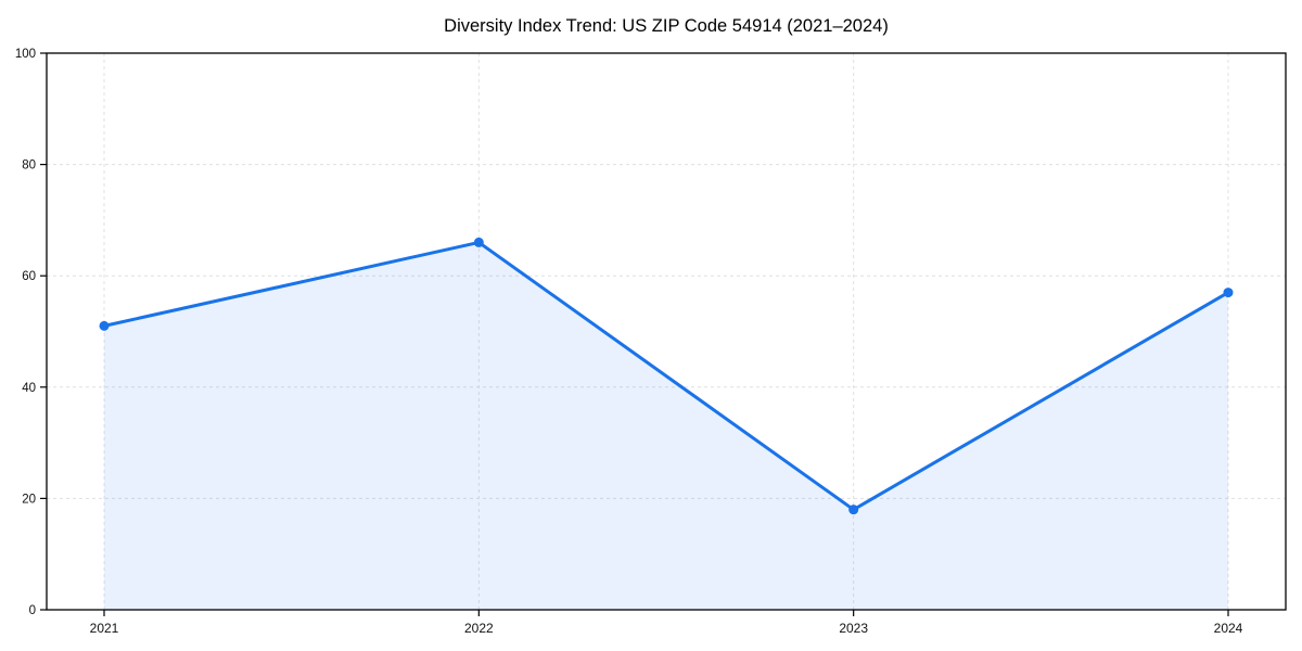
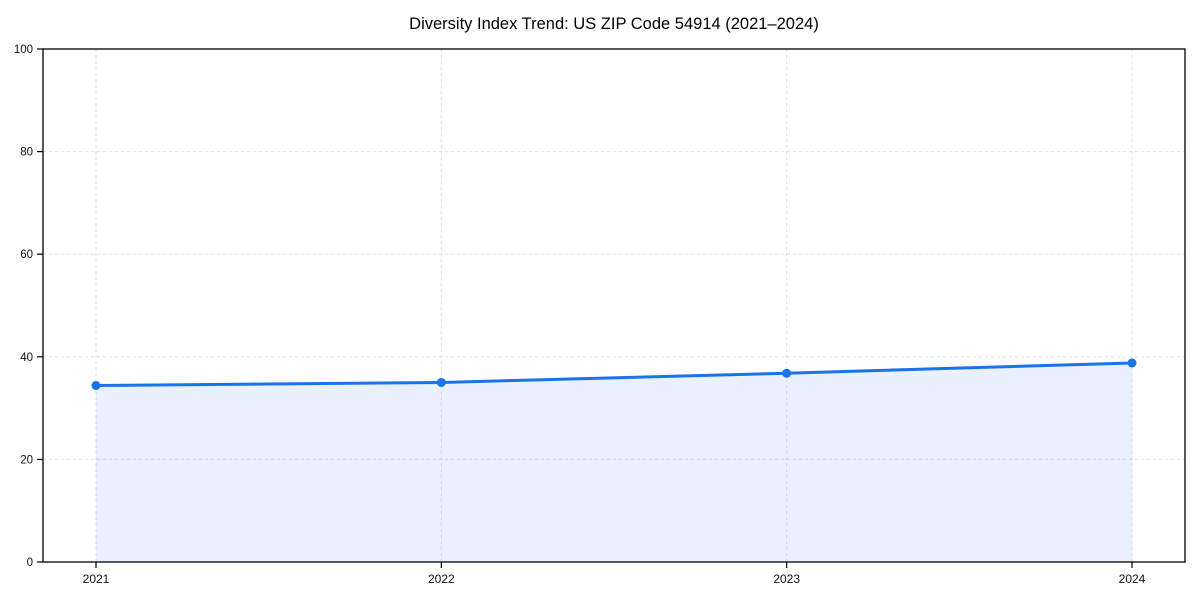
2021: 51 -> 34
2022: 66 -> 35
2023: 18 -> 37
2024: 57 -> 39
